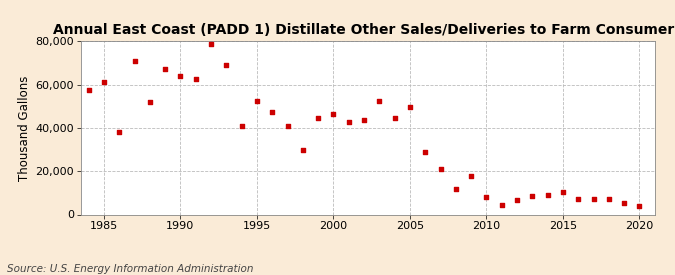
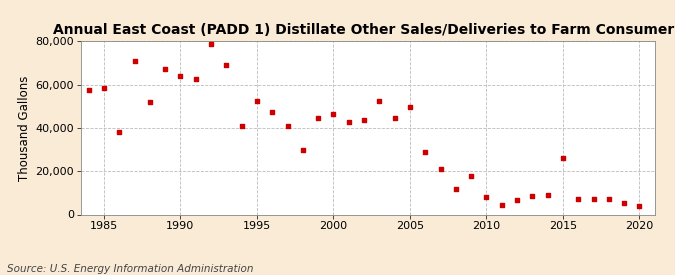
1985: 61,000 -> 58,500
2015: 10,500 -> 26,000
